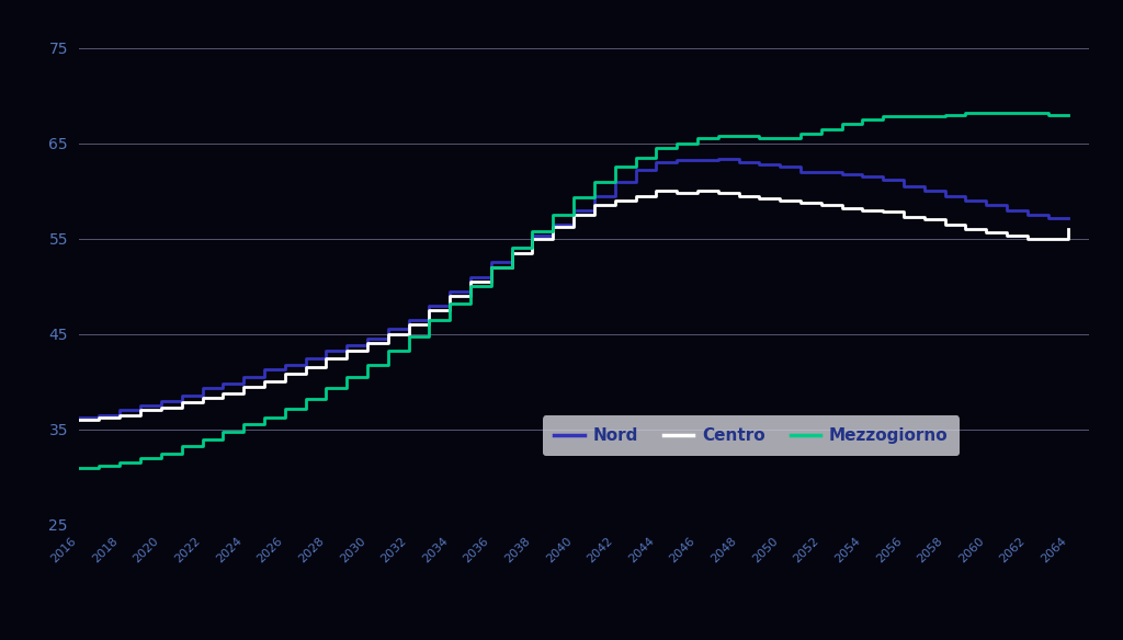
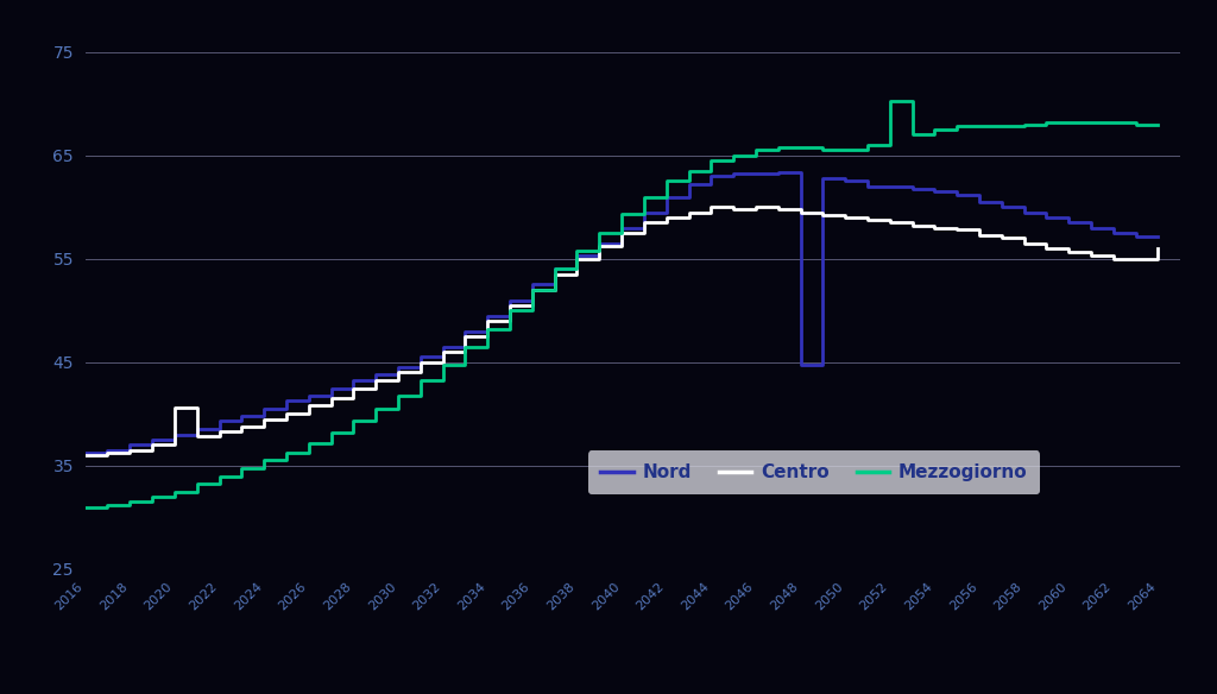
Centro/2020: 37.3 -> 40.6
Nord/2048: 63.0 -> 44.8
Mezzogiorno/2052: 66.5 -> 70.2
